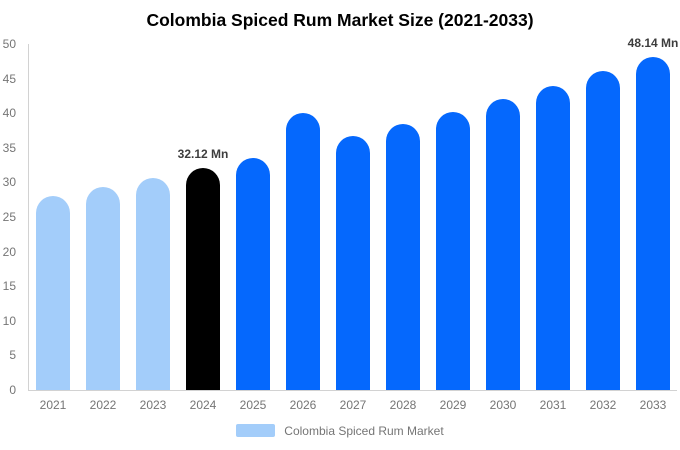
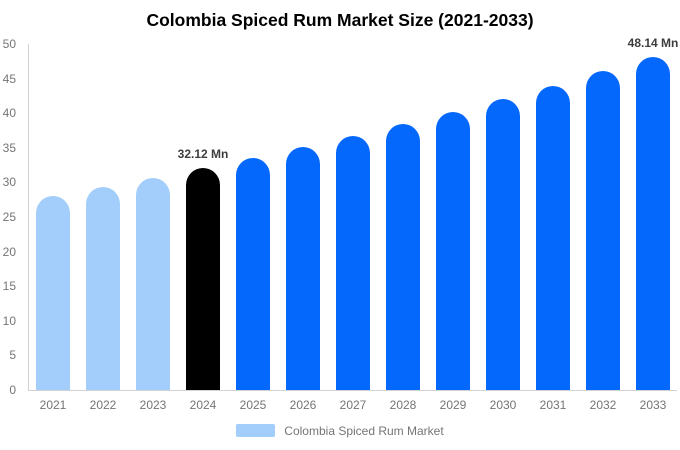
2026: 40 -> 35
